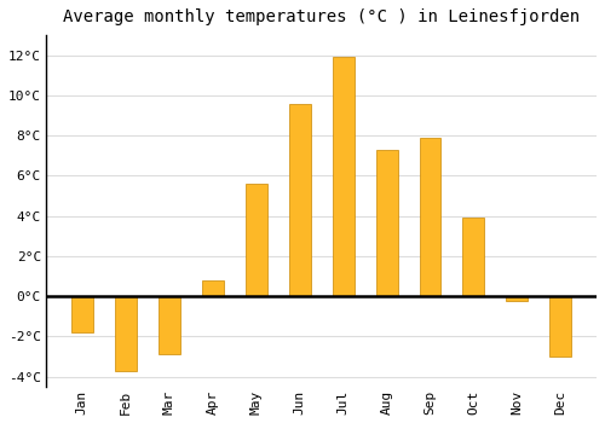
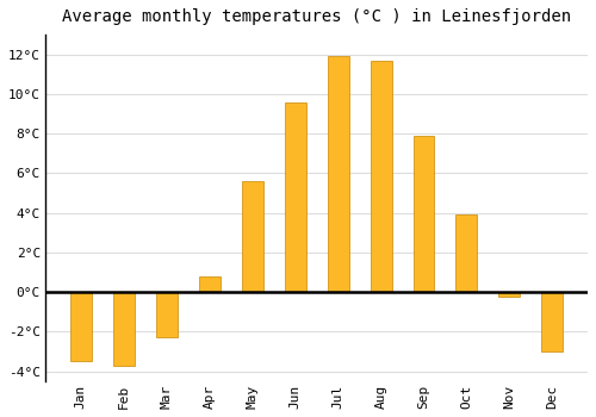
Jan: -1.8°C -> -3.5°C
Mar: -2.9°C -> -2.3°C
Aug: 7.3°C -> 11.7°C
